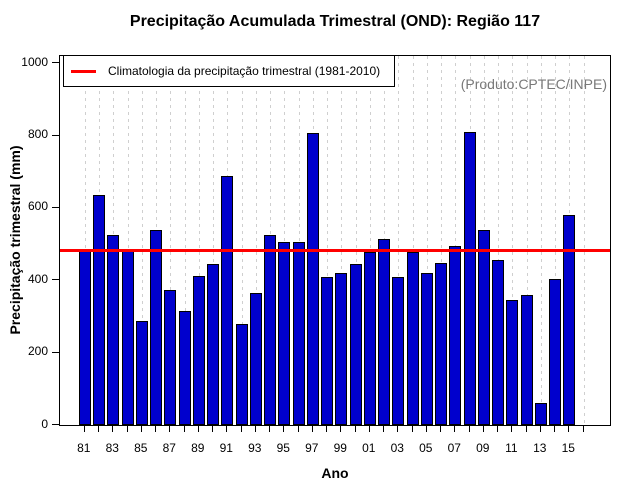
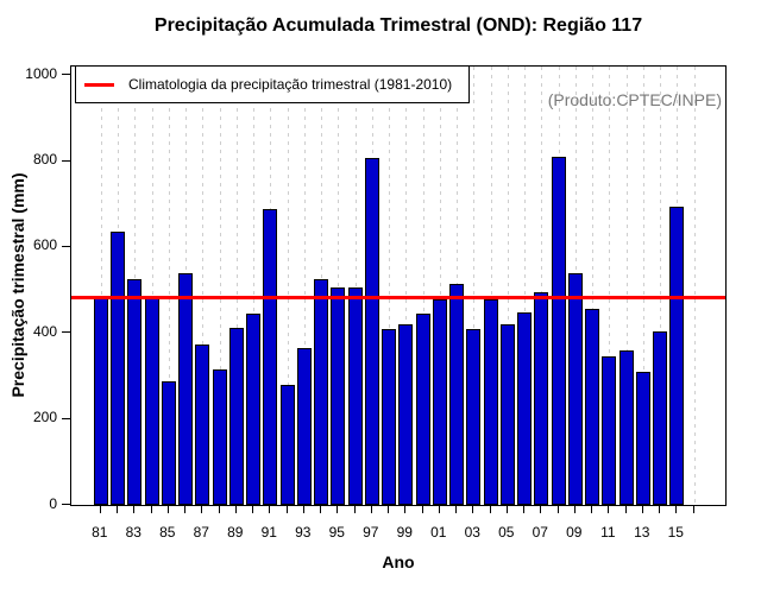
13: 60 -> 310
15: 580 -> 690
